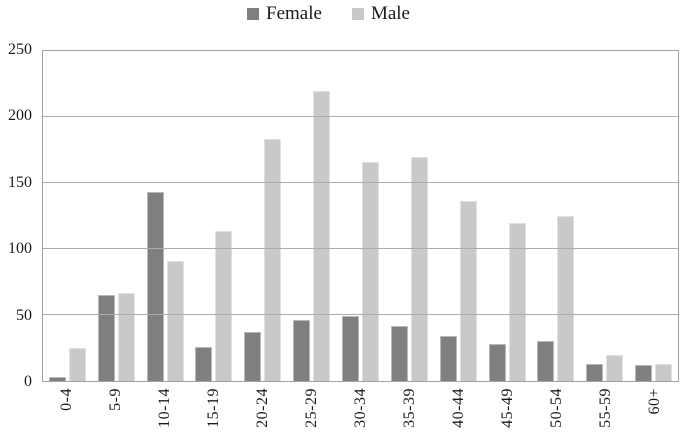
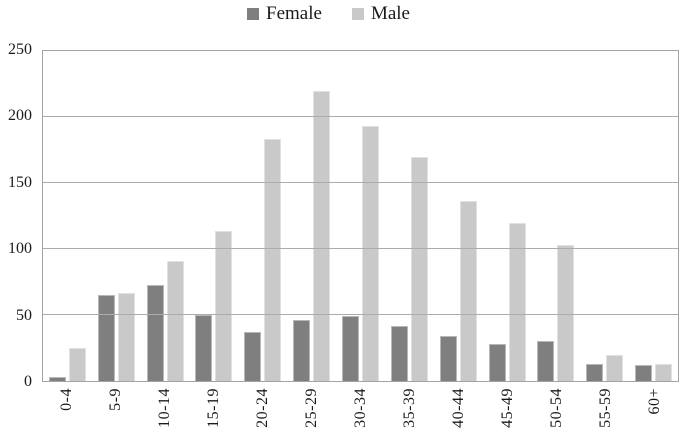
Female/10-14: 143 -> 73
Female/15-19: 26 -> 50
Male/30-34: 166 -> 193
Male/50-54: 125 -> 103
